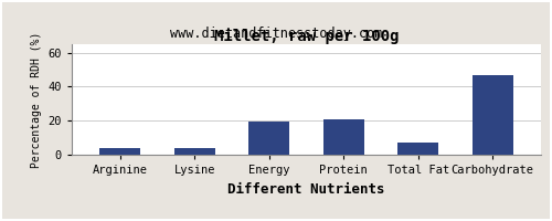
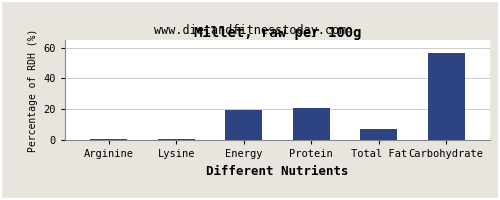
Arginine: 4 -> 0
Lysine: 4 -> 0
Carbohydrate: 47 -> 56
